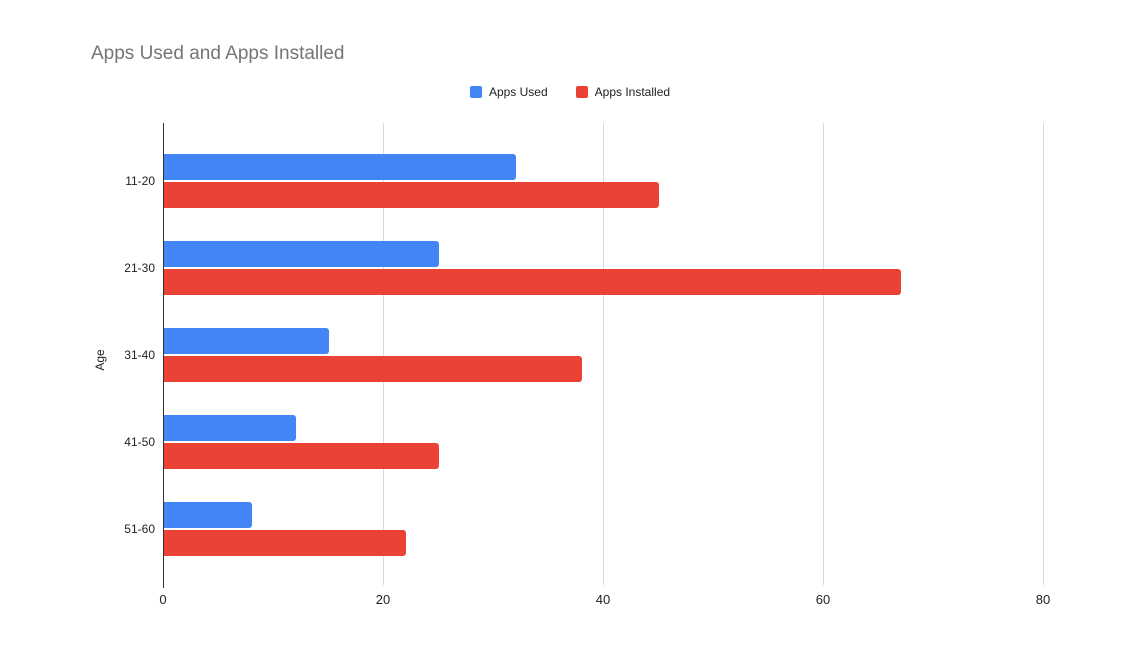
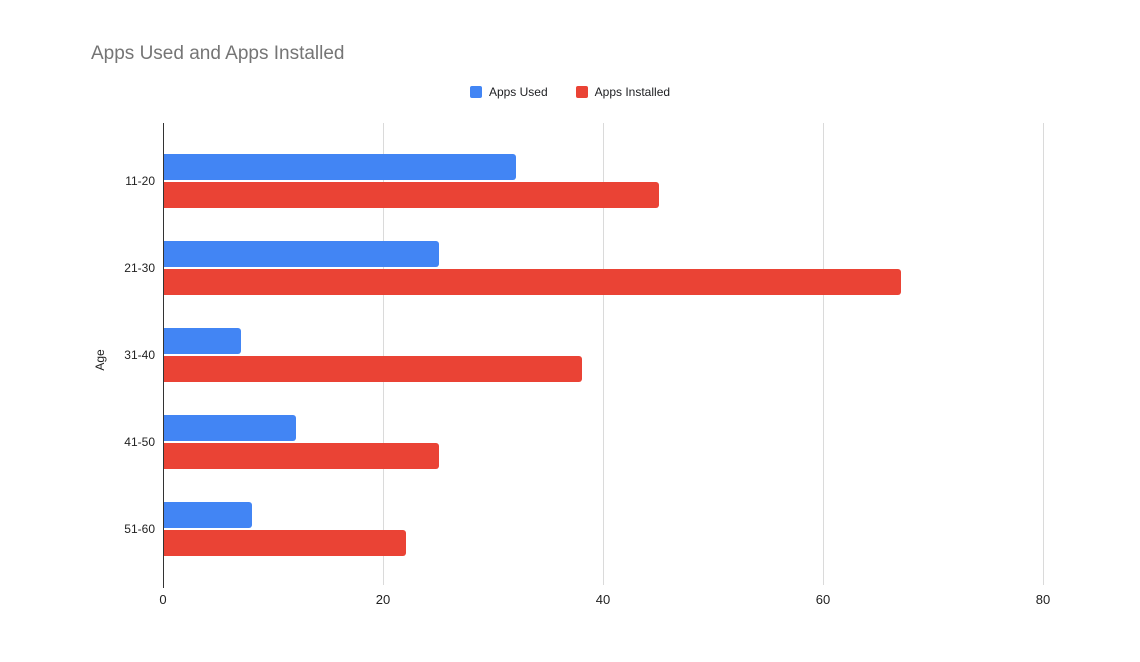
Apps Used/31-40: 15 -> 7
